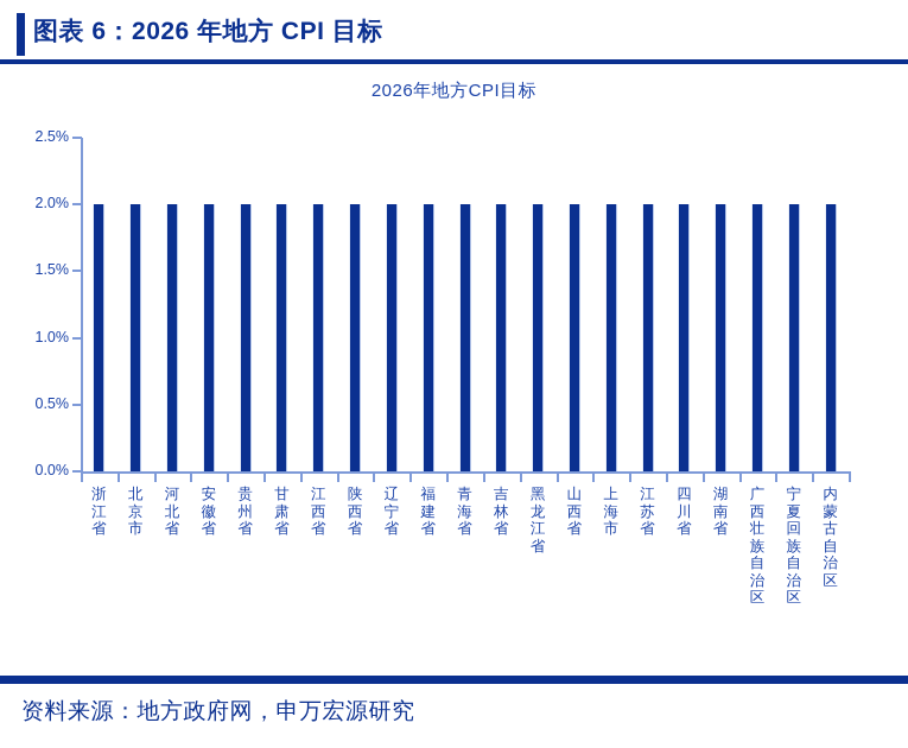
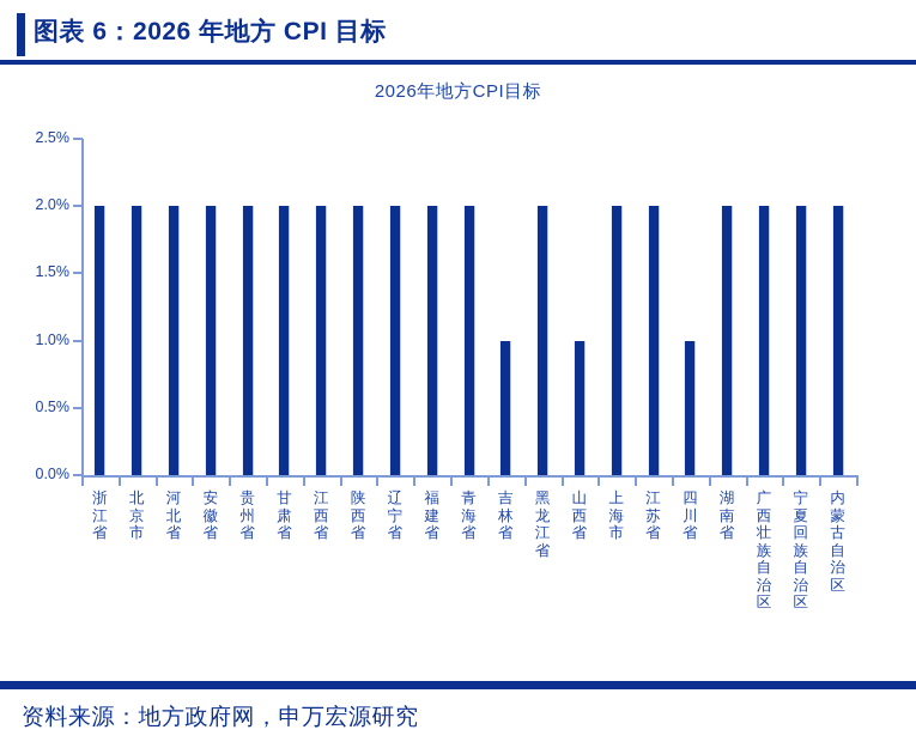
吉林省: 2% -> 1%
山西省: 2% -> 1%
四川省: 2% -> 1%
